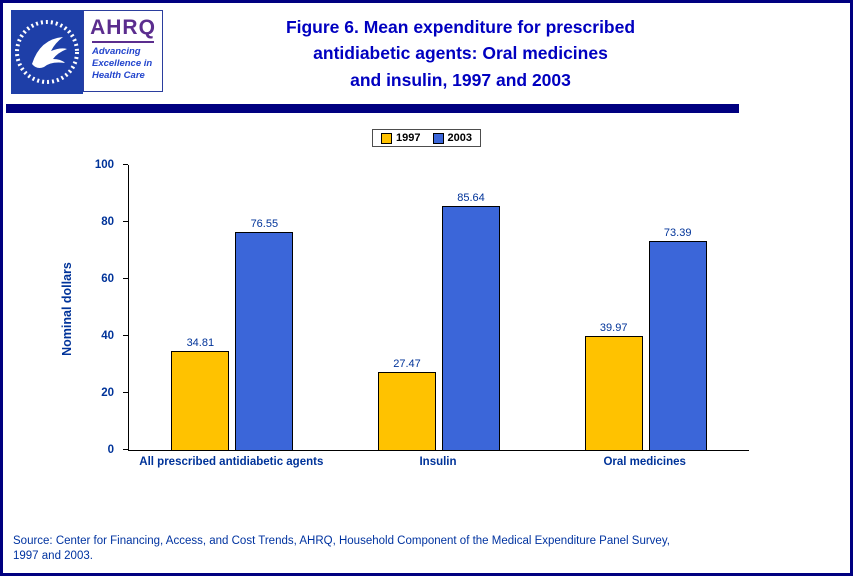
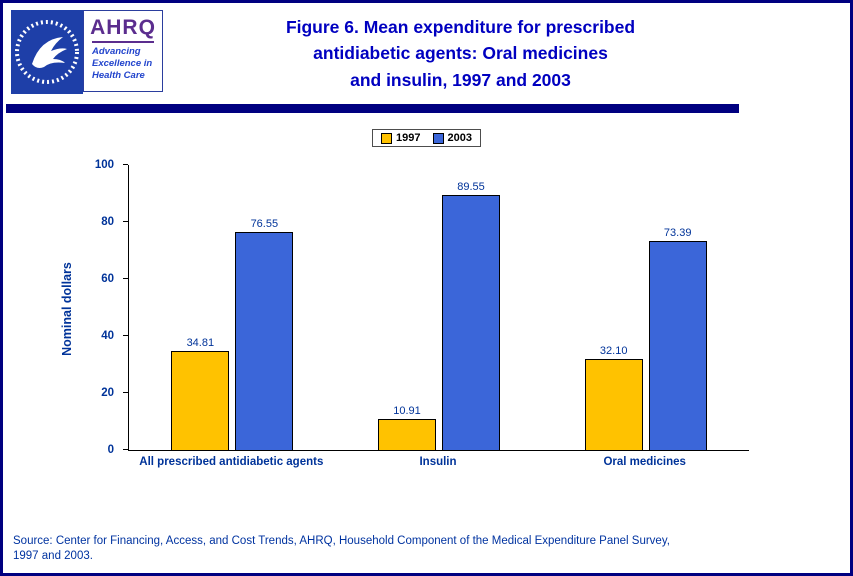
1997/Insulin: 27.47 -> 10.91
2003/Insulin: 85.64 -> 89.55
1997/Oral medicines: 39.97 -> 32.10
